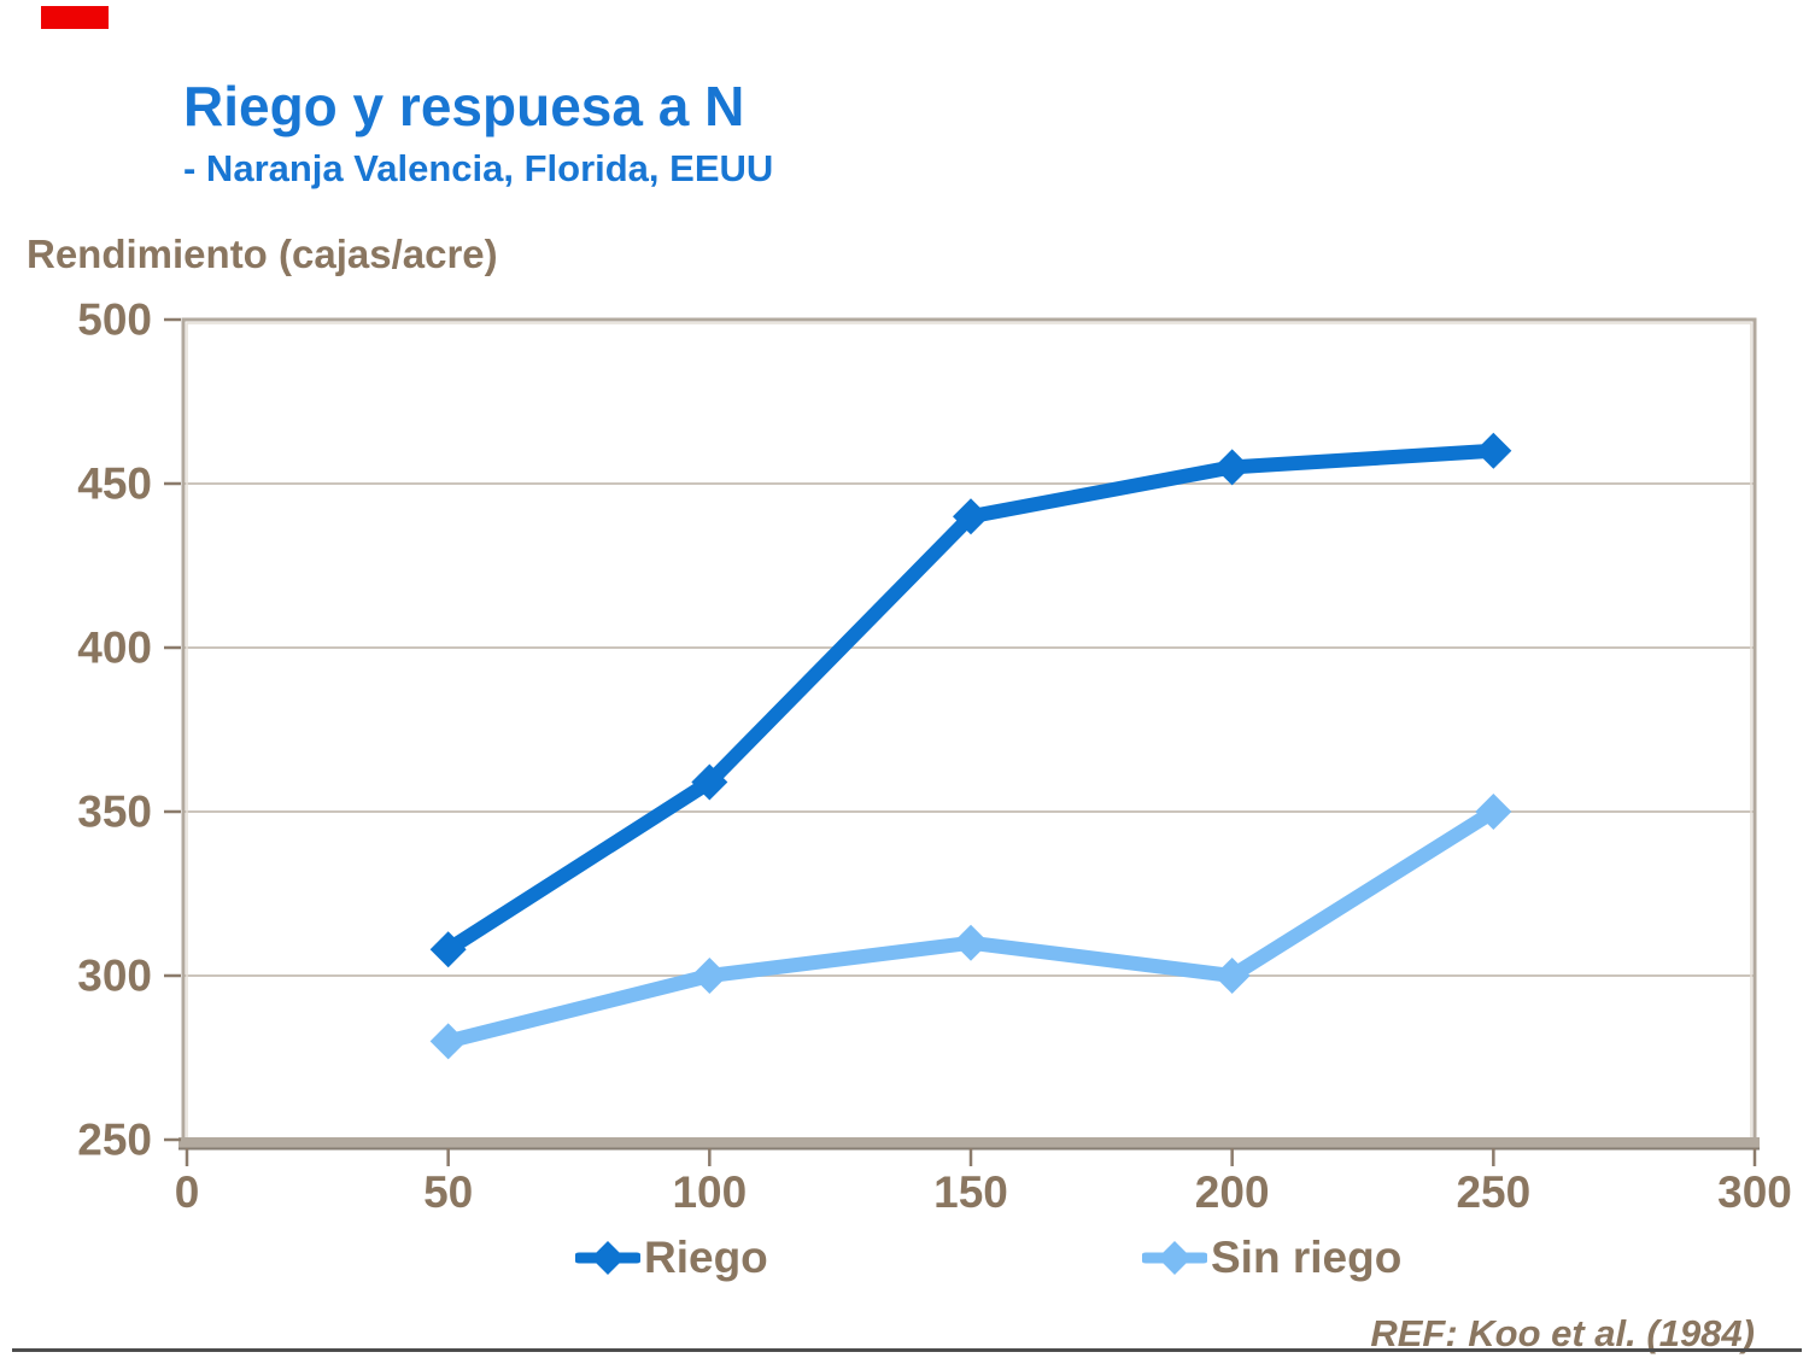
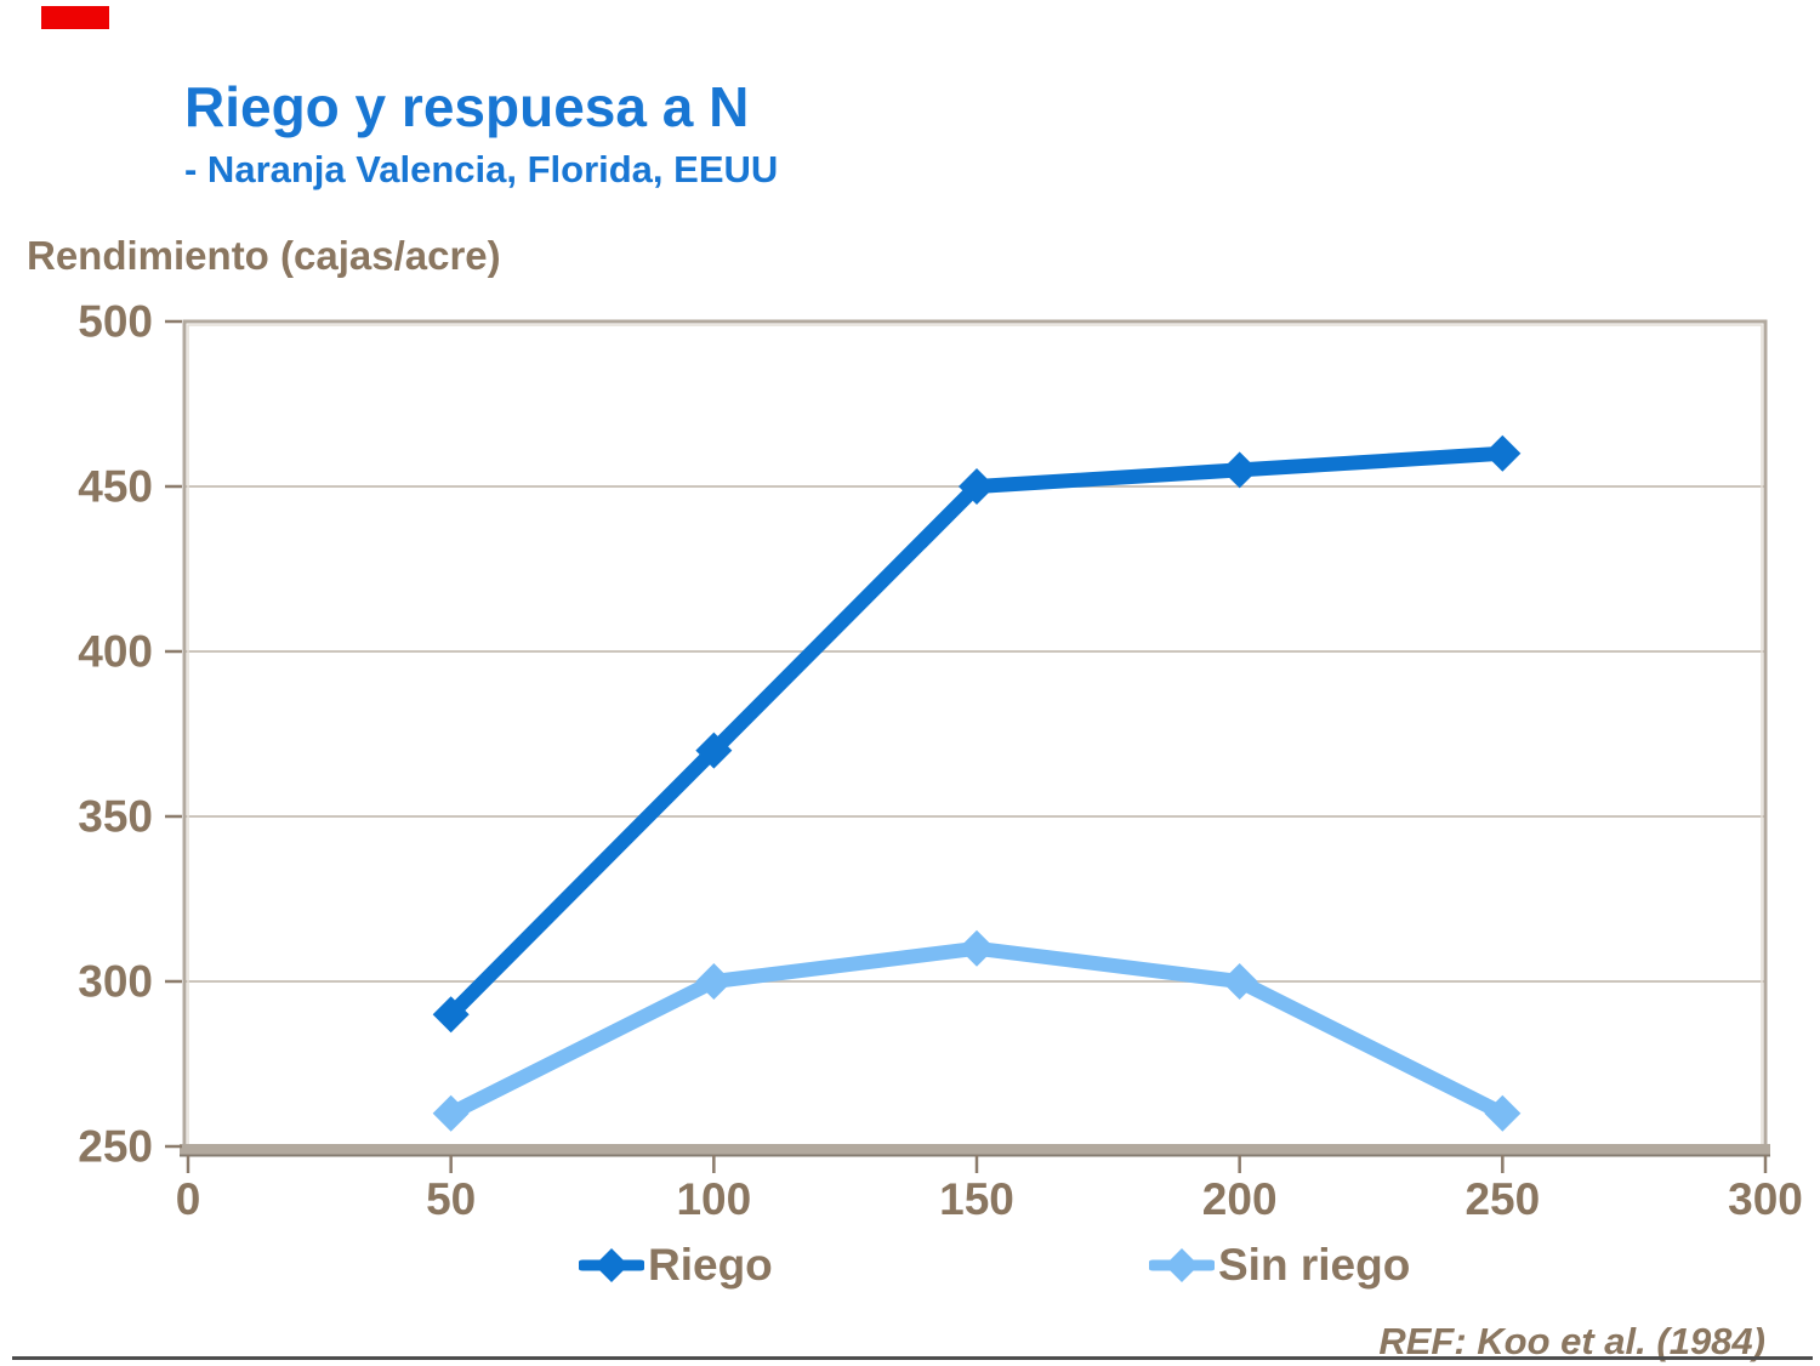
Riego/50: 308 -> 290
Sin riego/50: 280 -> 260
Riego/100: 359 -> 370
Riego/150: 440 -> 450
Sin riego/250: 350 -> 260
